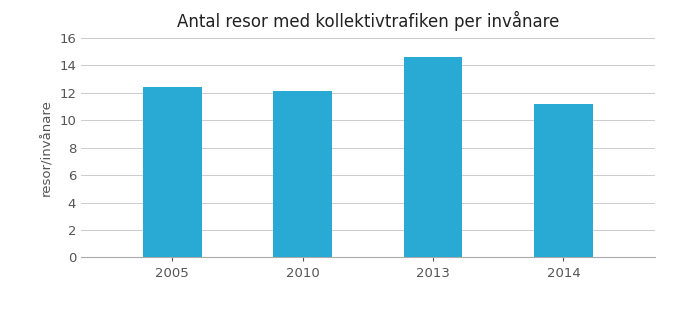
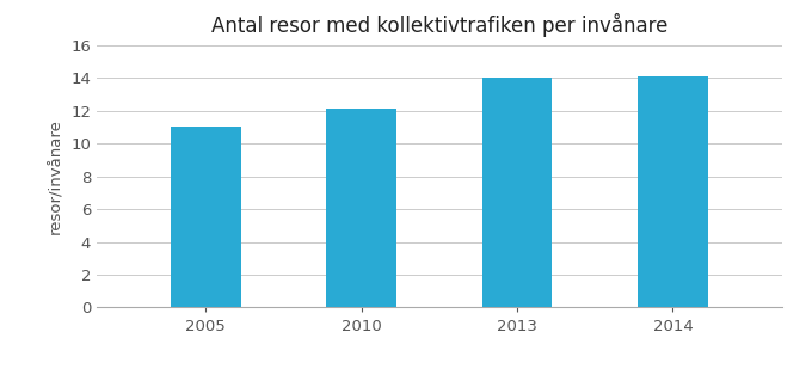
2005: 12.4 -> 11.0
2013: 14.6 -> 14.0
2014: 11.2 -> 14.1
